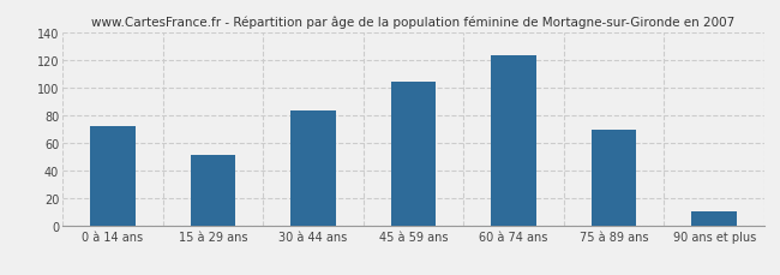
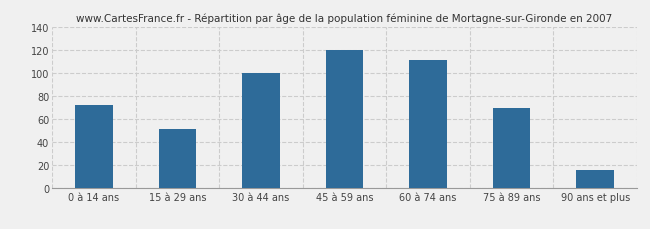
30 à 44 ans: 83 -> 100
45 à 59 ans: 104 -> 120
60 à 74 ans: 123 -> 111
90 ans et plus: 10 -> 15
